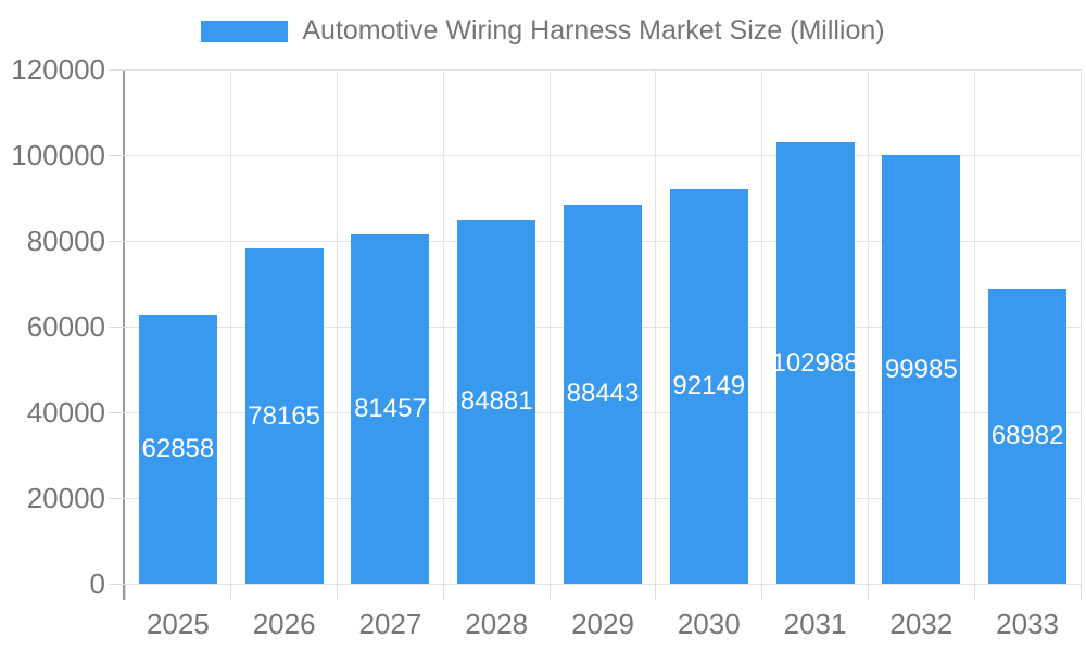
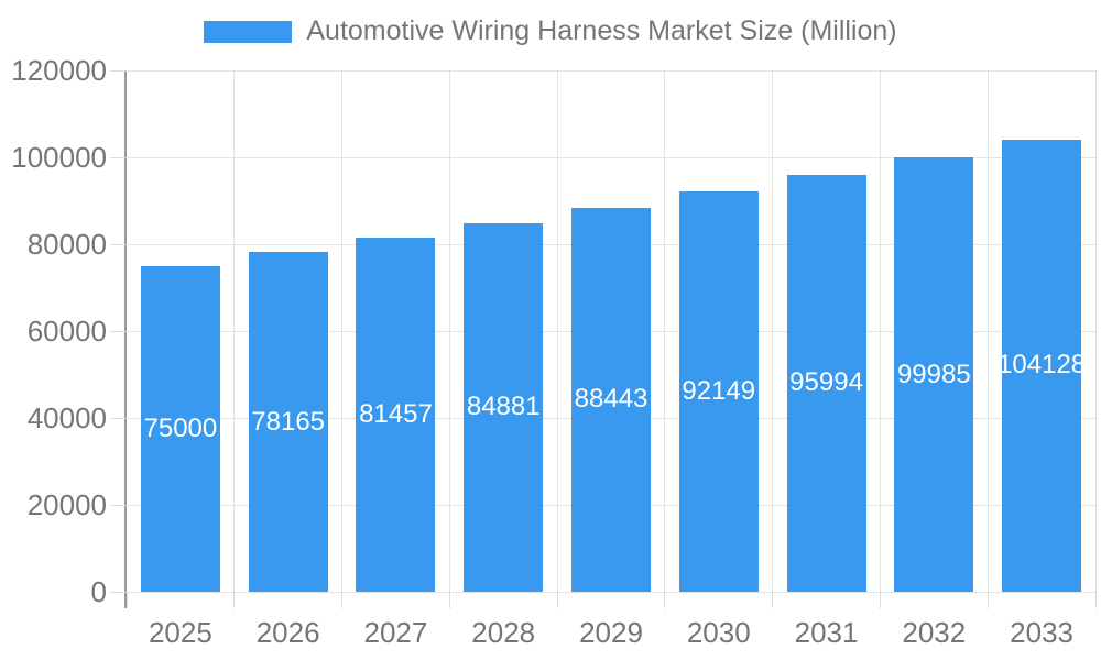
2025: 62858 -> 75000
2031: 102988 -> 95994
2033: 68982 -> 104128
